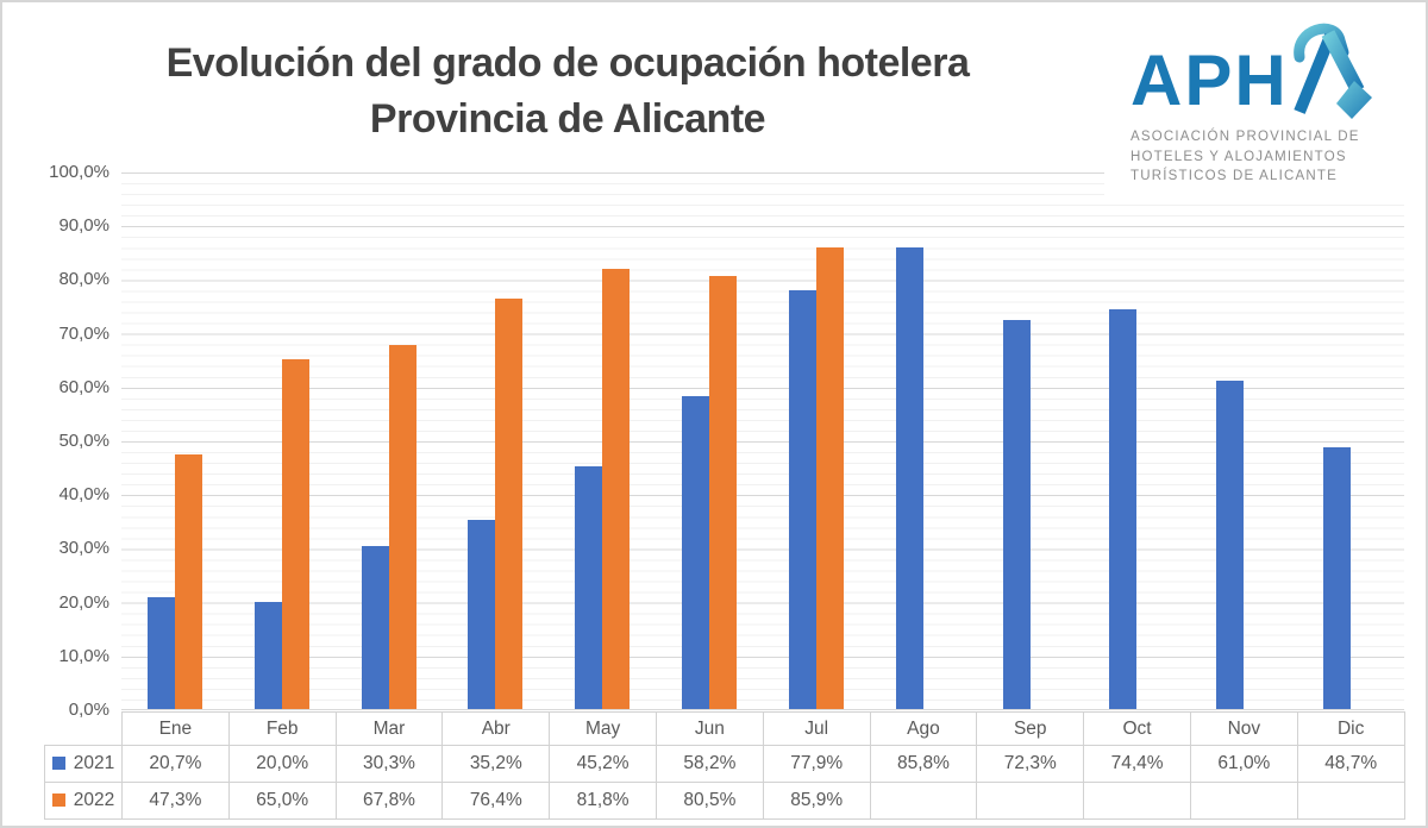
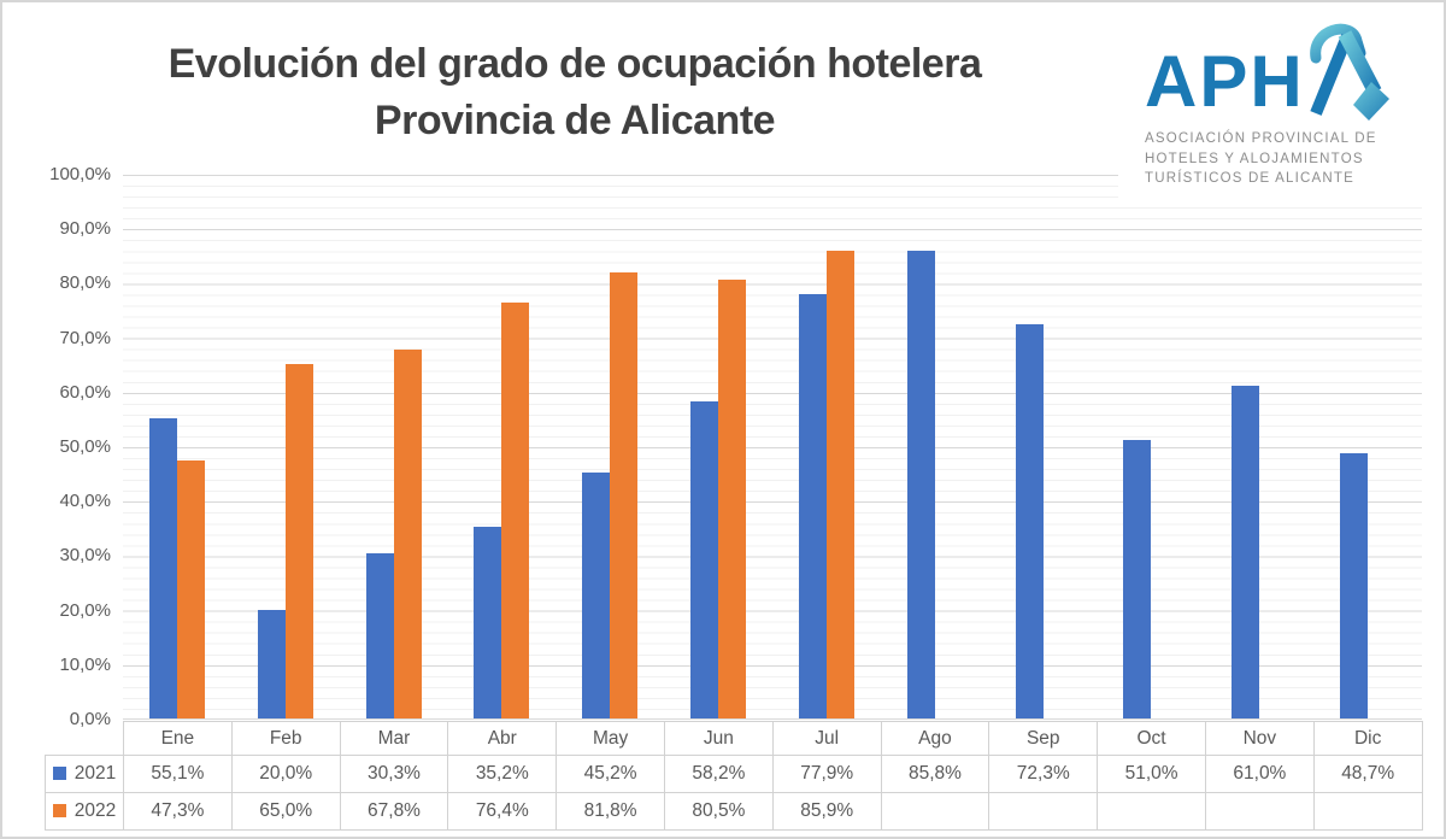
2021/Ene: 20,7% -> 55,1%
2021/Oct: 74,4% -> 51,0%
